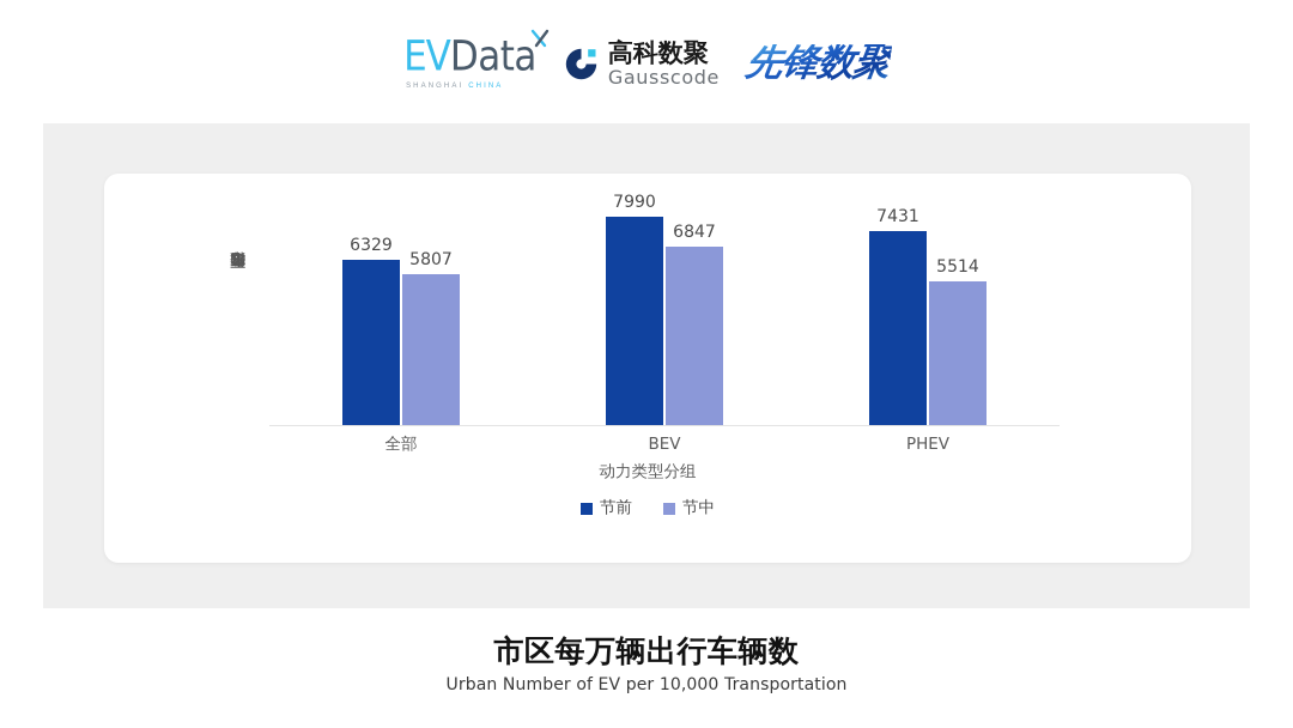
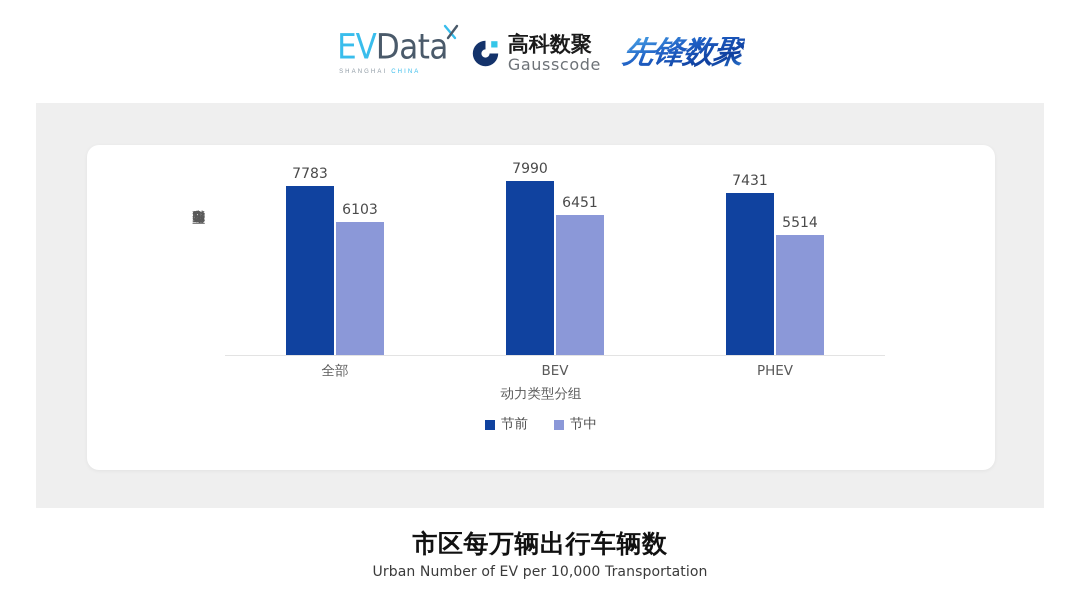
节前/全部: 6329 -> 7783
节中/全部: 5807 -> 6103
节中/BEV: 6847 -> 6451
